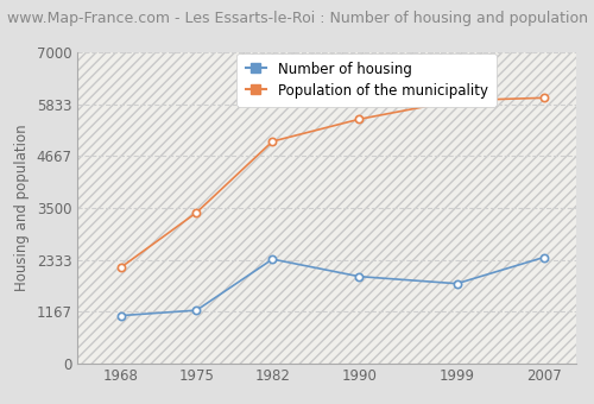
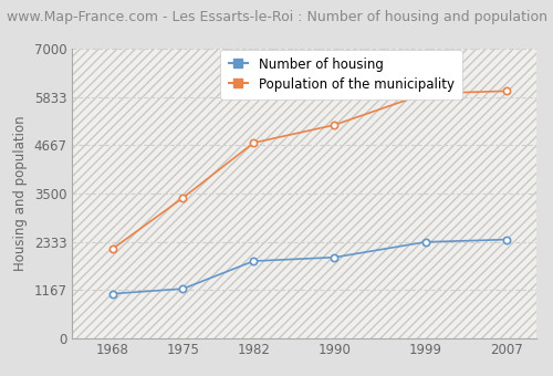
Number of housing/1982: 2350 -> 1870
Population of the municipality/1982: 5000 -> 4730
Population of the municipality/1990: 5500 -> 5160
Number of housing/1999: 1800 -> 2330
